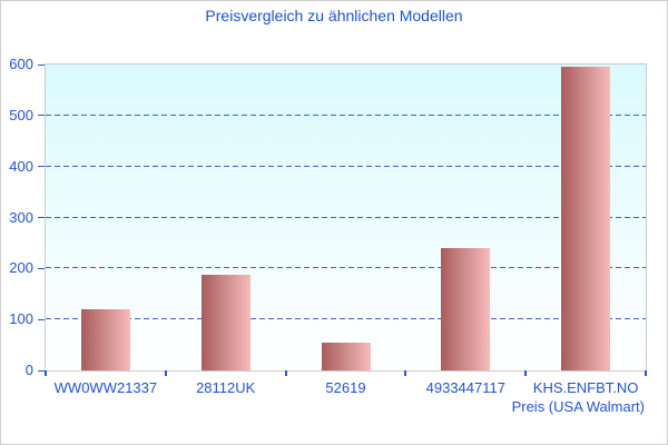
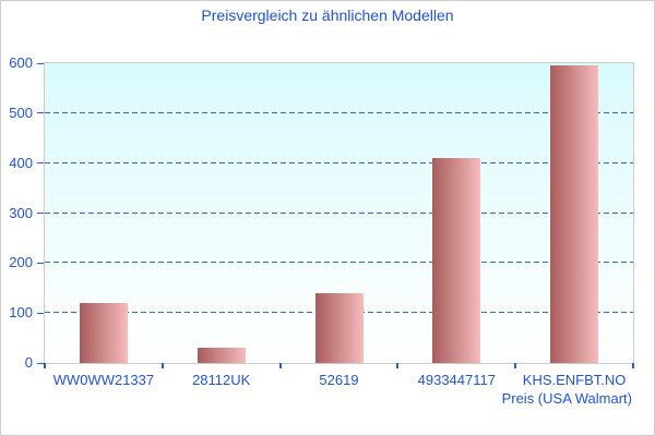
28112UK: 190 -> 30
52619: 50 -> 140
4933447117: 240 -> 410
